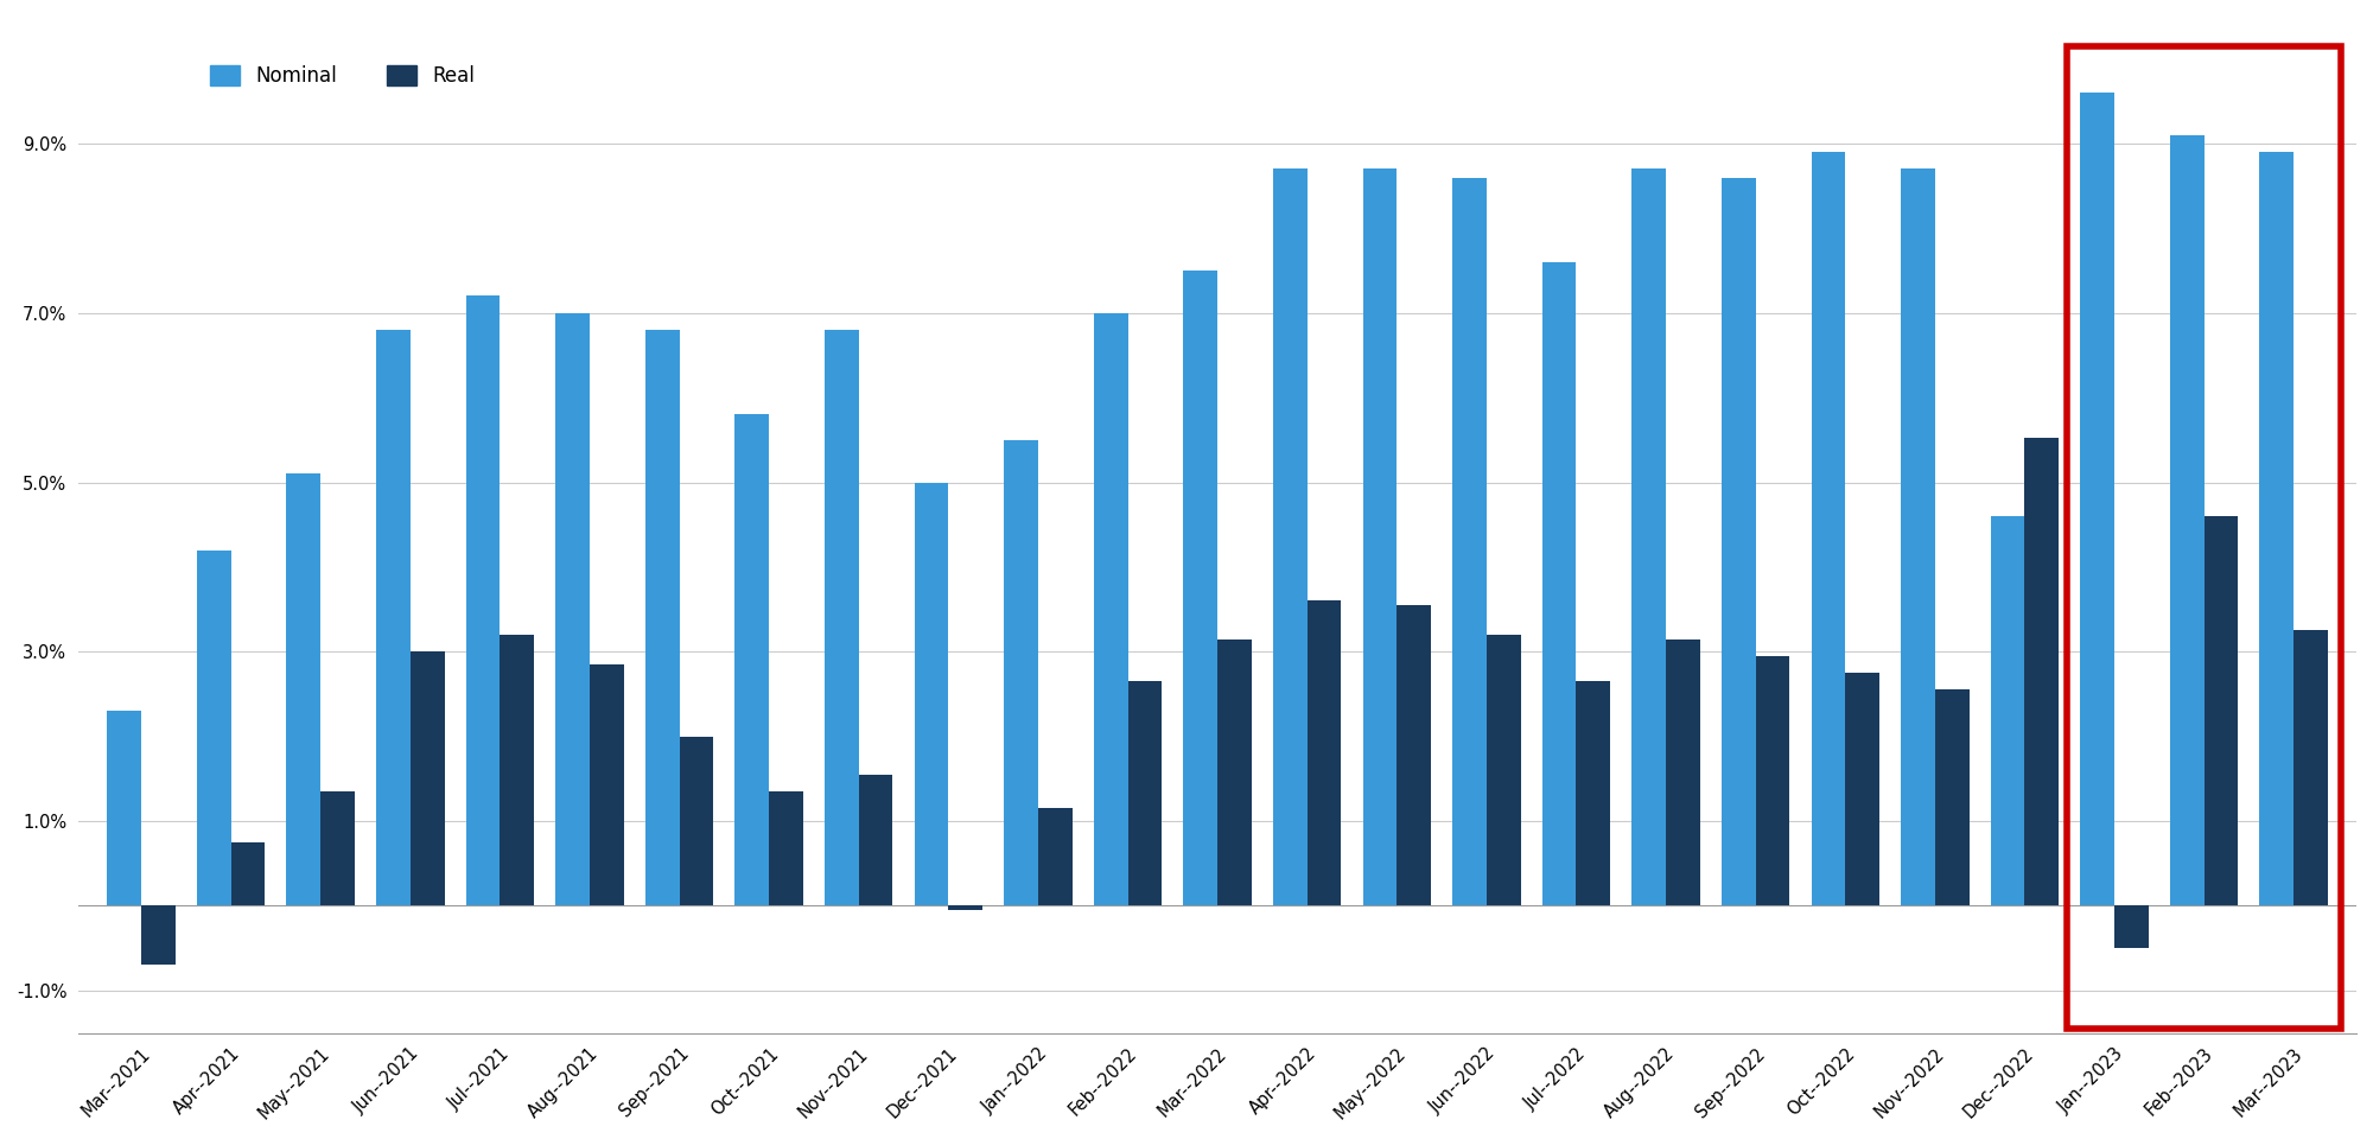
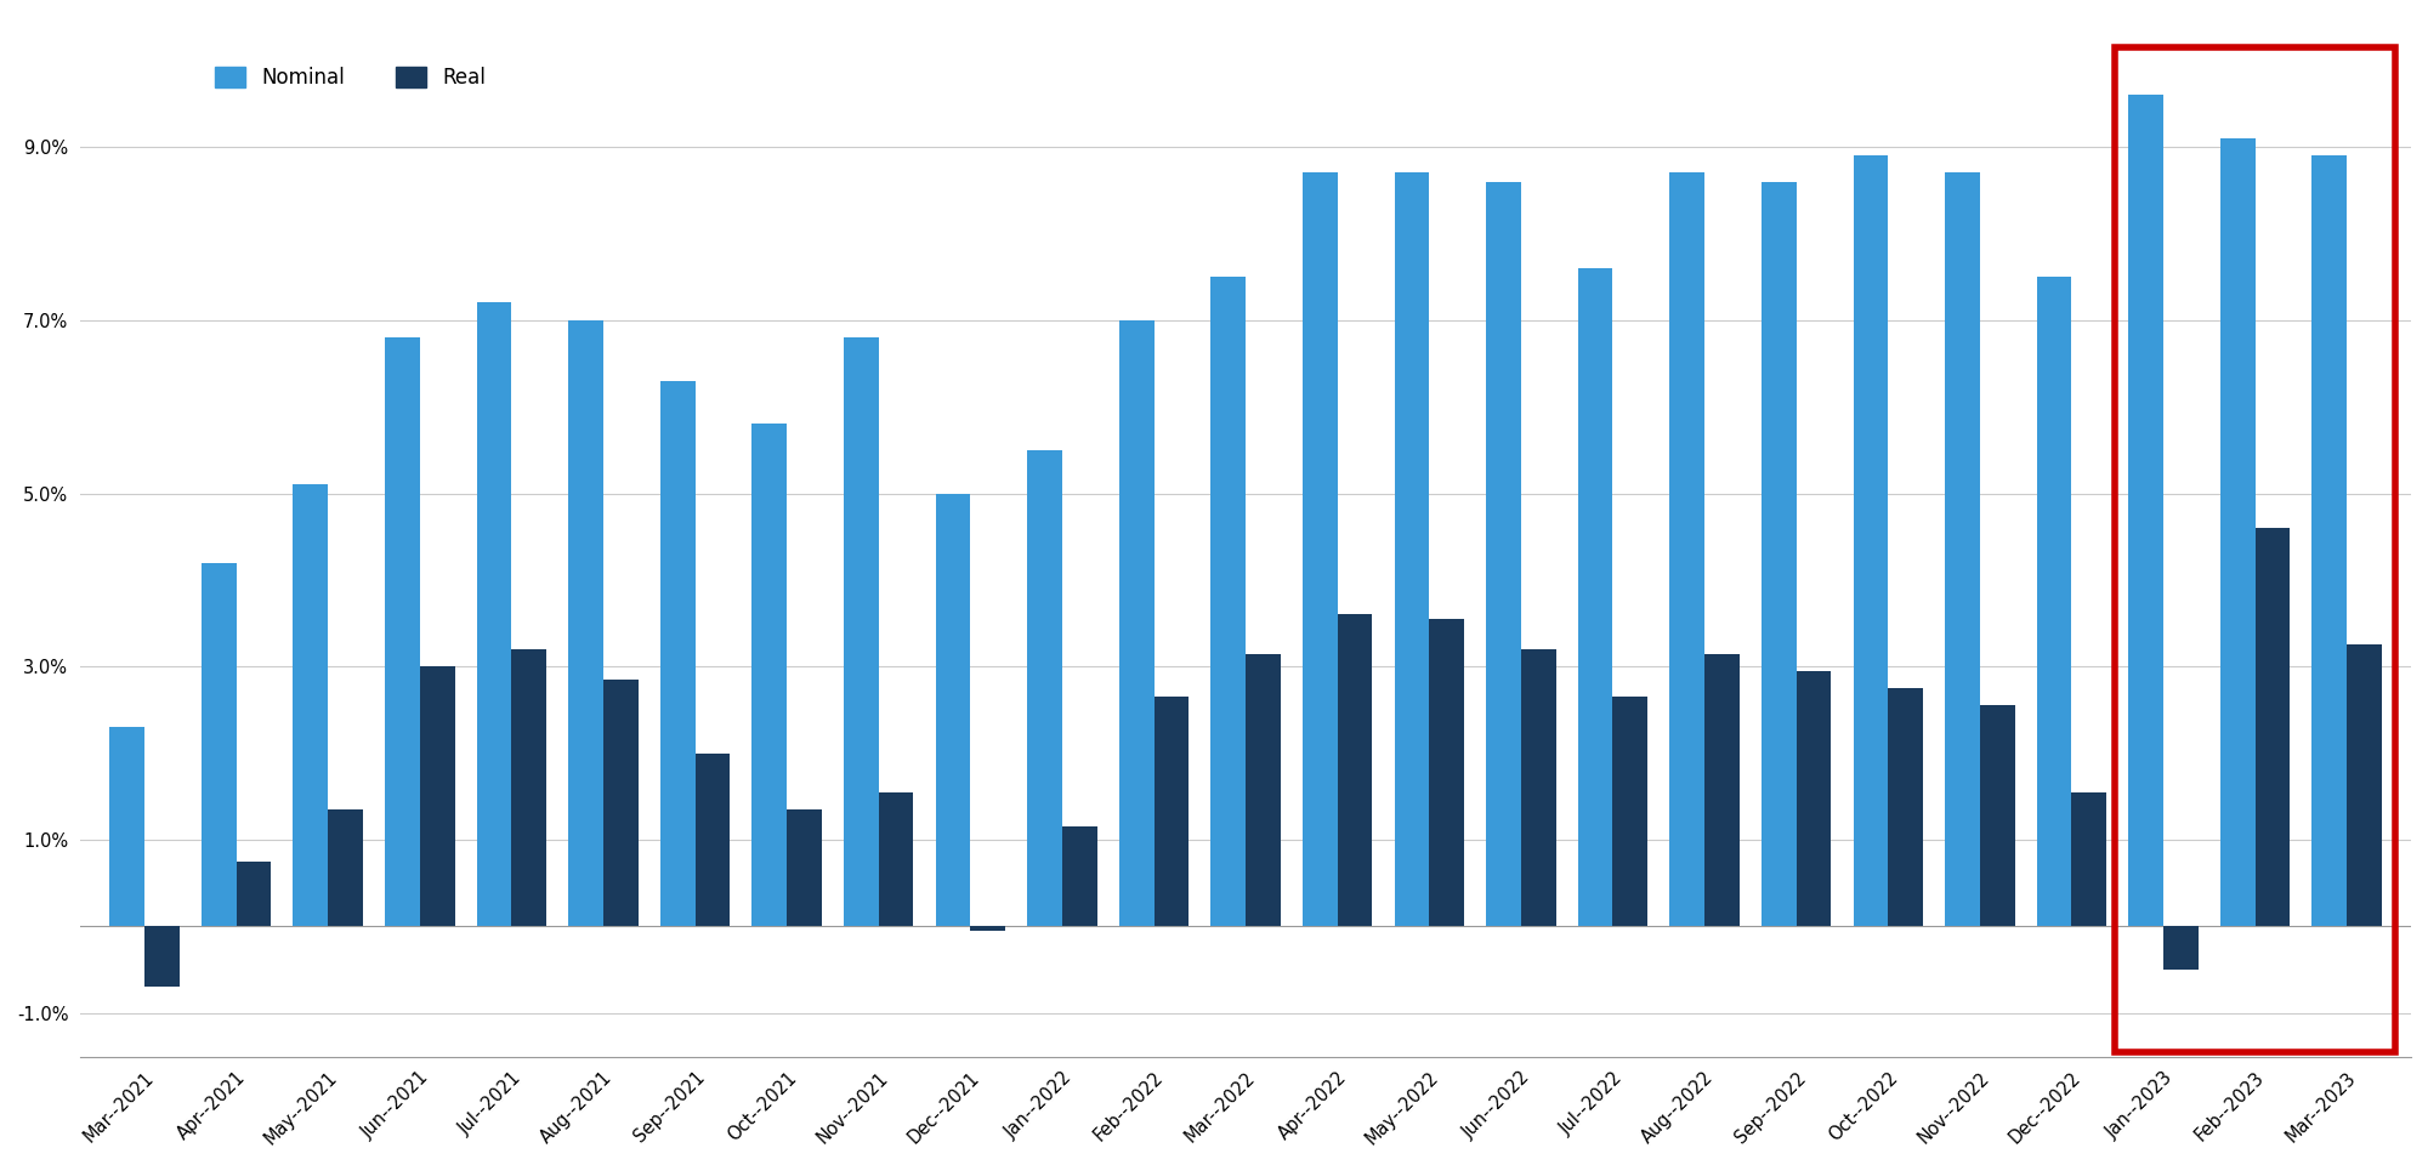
Nominal/Sep--2021: 6.8% -> 6.3%
Nominal/Dec--2022: 4.6% -> 7.5%
Real/Dec--2022: 5.52% -> 1.55%
